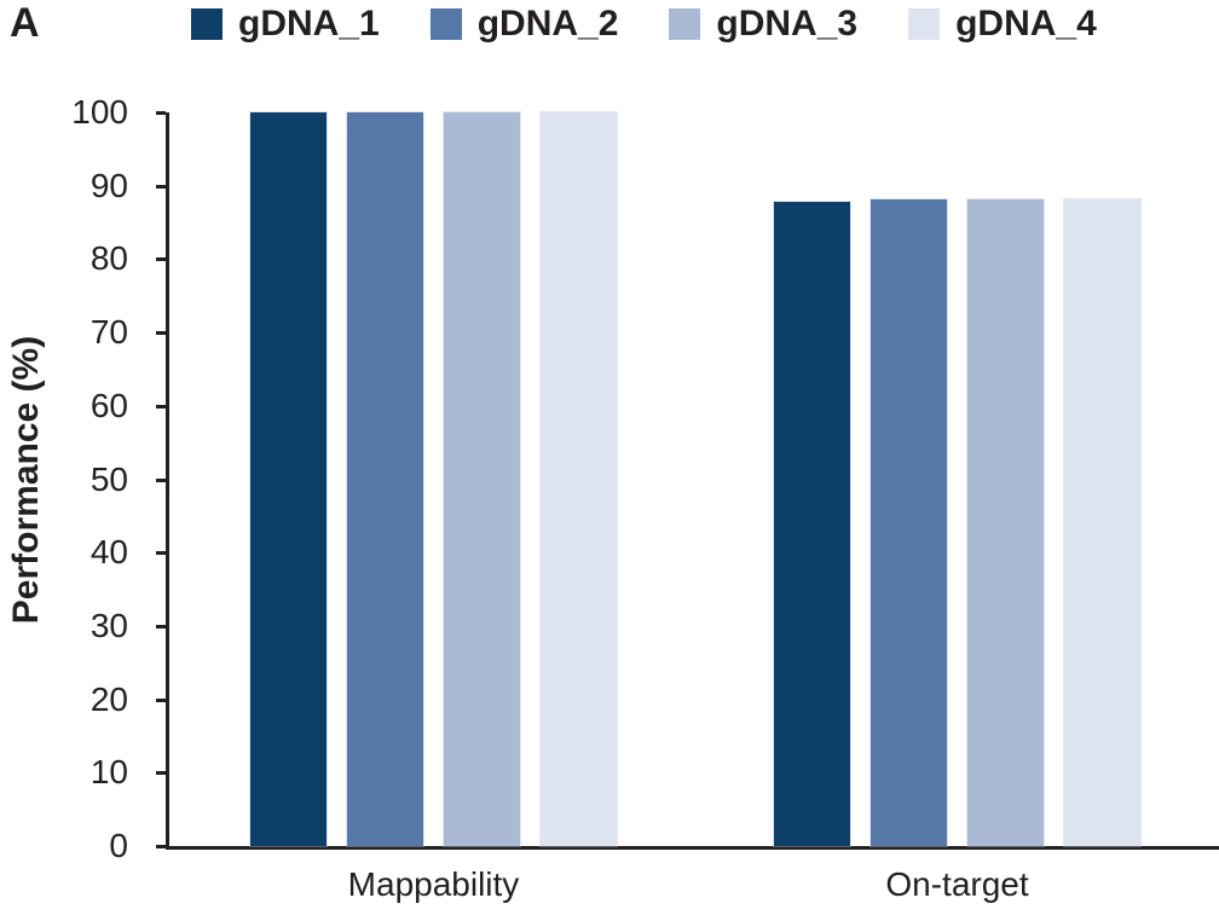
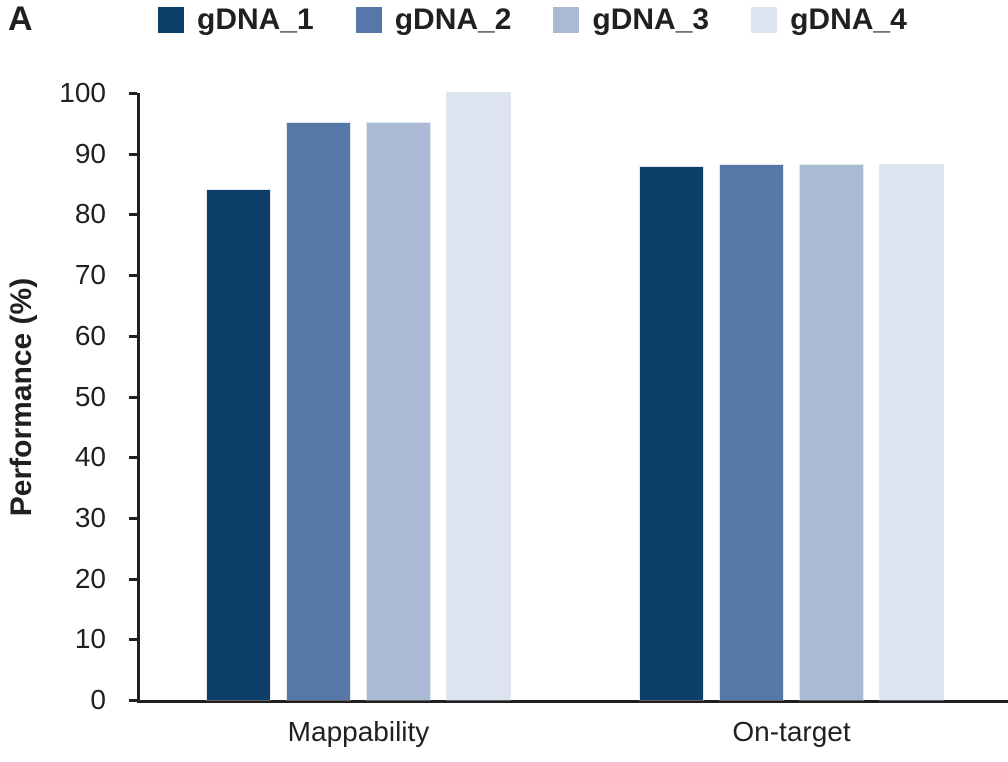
gDNA_1/Mappability: 100 -> 84
gDNA_2/Mappability: 100 -> 95
gDNA_3/Mappability: 100 -> 95
